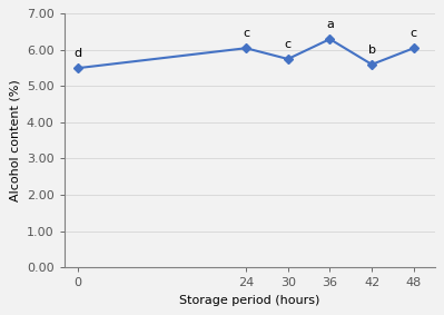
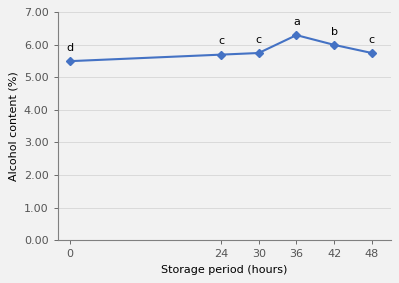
24: 6.05 -> 5.70
42: 5.60 -> 6.00
48: 6.05 -> 5.75
